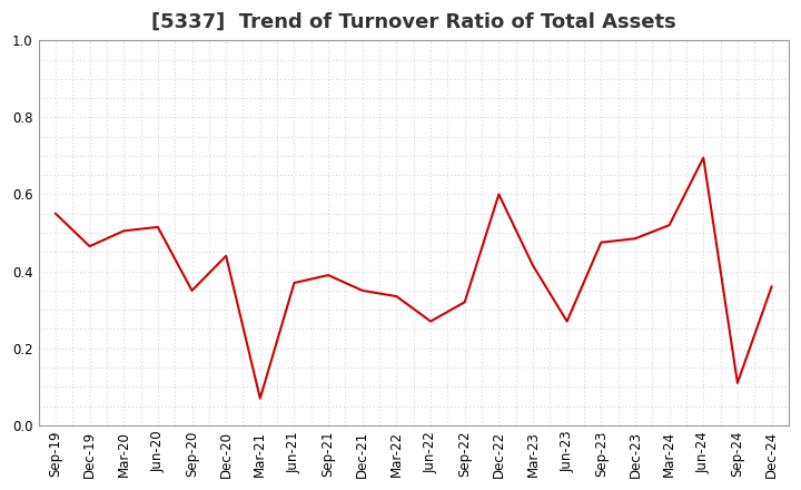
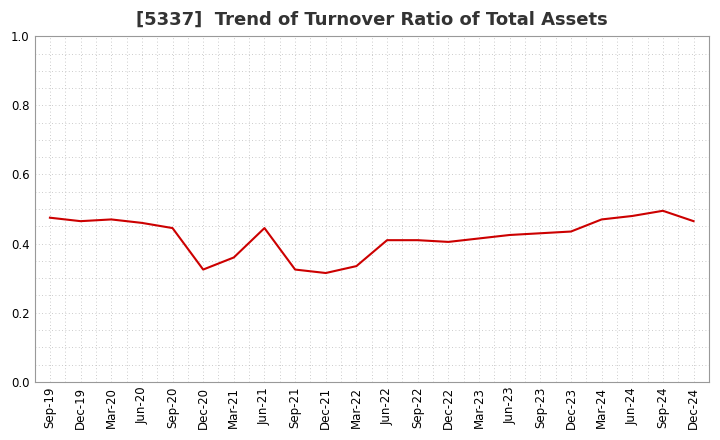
Sep-19: 0.550 -> 0.475
Mar-20: 0.505 -> 0.470
Jun-20: 0.515 -> 0.460
Sep-20: 0.350 -> 0.445
Dec-20: 0.440 -> 0.325
Mar-21: 0.070 -> 0.360
Jun-21: 0.370 -> 0.445
Sep-21: 0.390 -> 0.325
Dec-21: 0.350 -> 0.315
Jun-22: 0.270 -> 0.410
Sep-22: 0.320 -> 0.410
Dec-22: 0.600 -> 0.405
Jun-23: 0.270 -> 0.425
Sep-23: 0.475 -> 0.430
Dec-23: 0.485 -> 0.435
Mar-24: 0.520 -> 0.470
Jun-24: 0.695 -> 0.480
Sep-24: 0.110 -> 0.495
Dec-24: 0.360 -> 0.465
